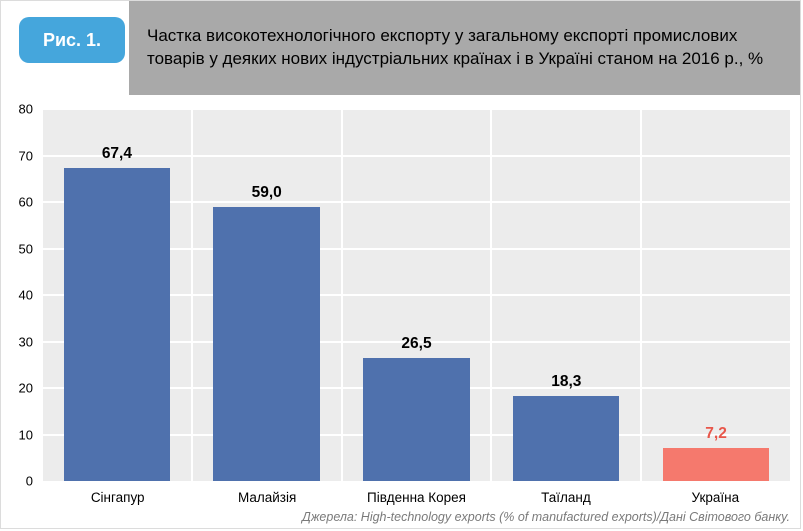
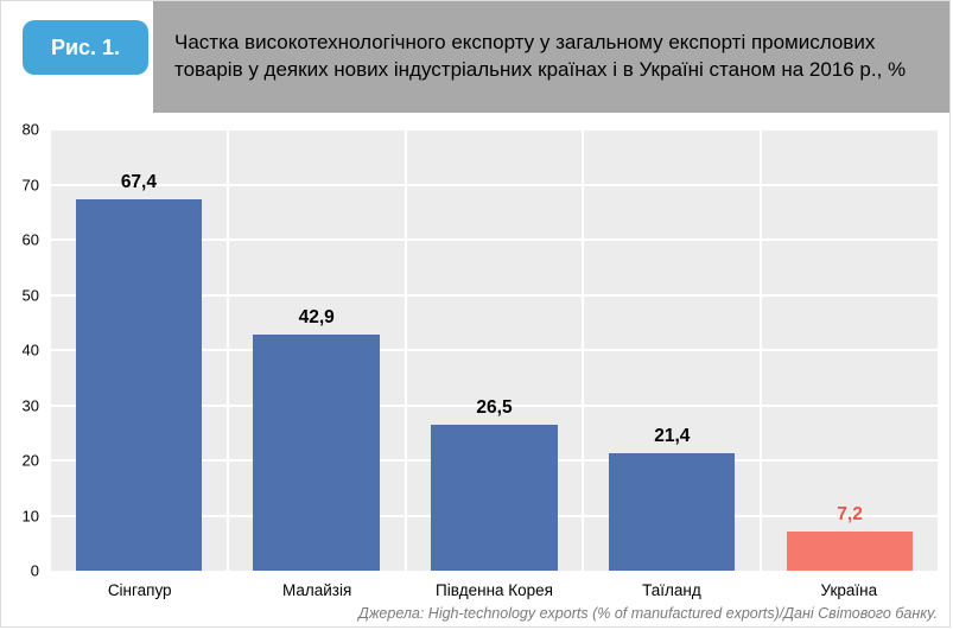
Малайзія: 59,0 -> 42,9
Таїланд: 18,3 -> 21,4
